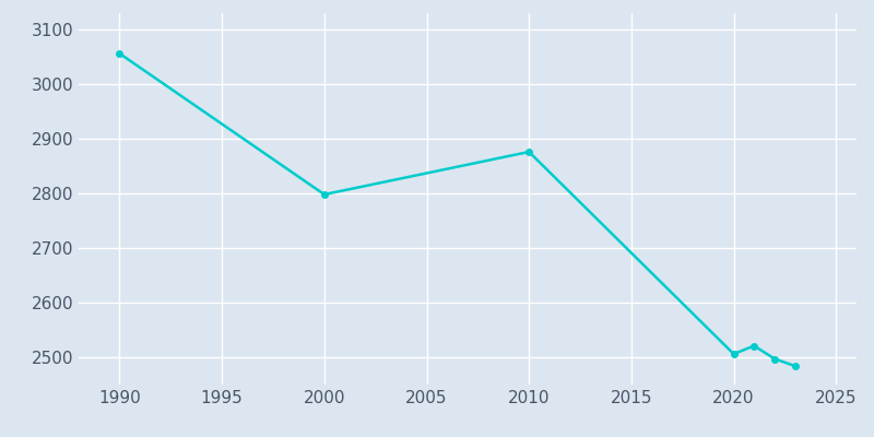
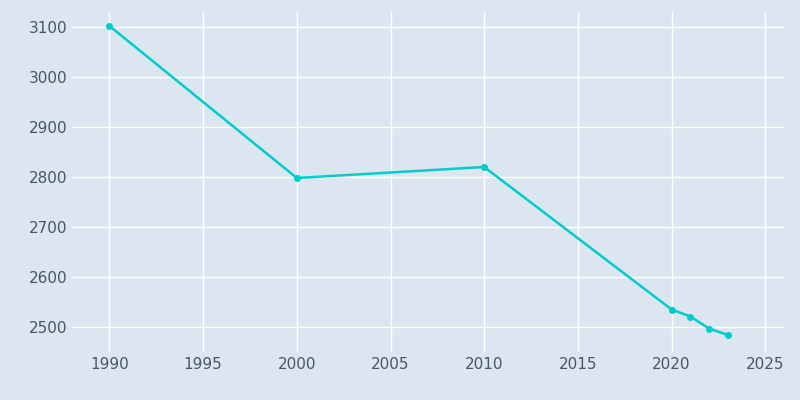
1990: 3056 -> 3102
2010: 2876 -> 2820
2020: 2506 -> 2535
